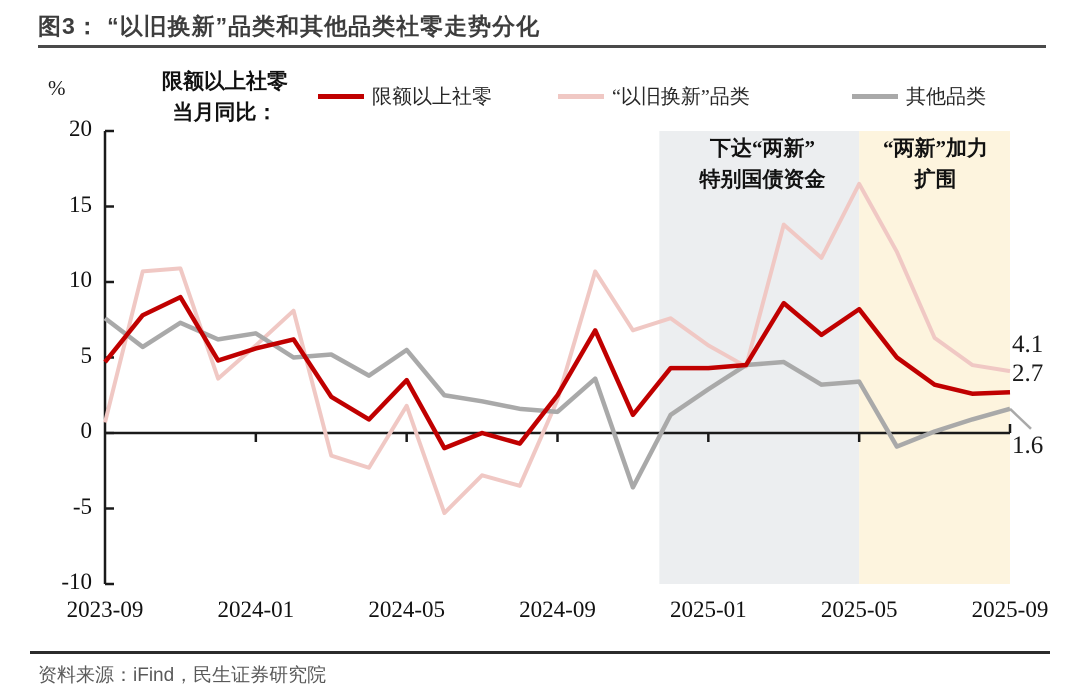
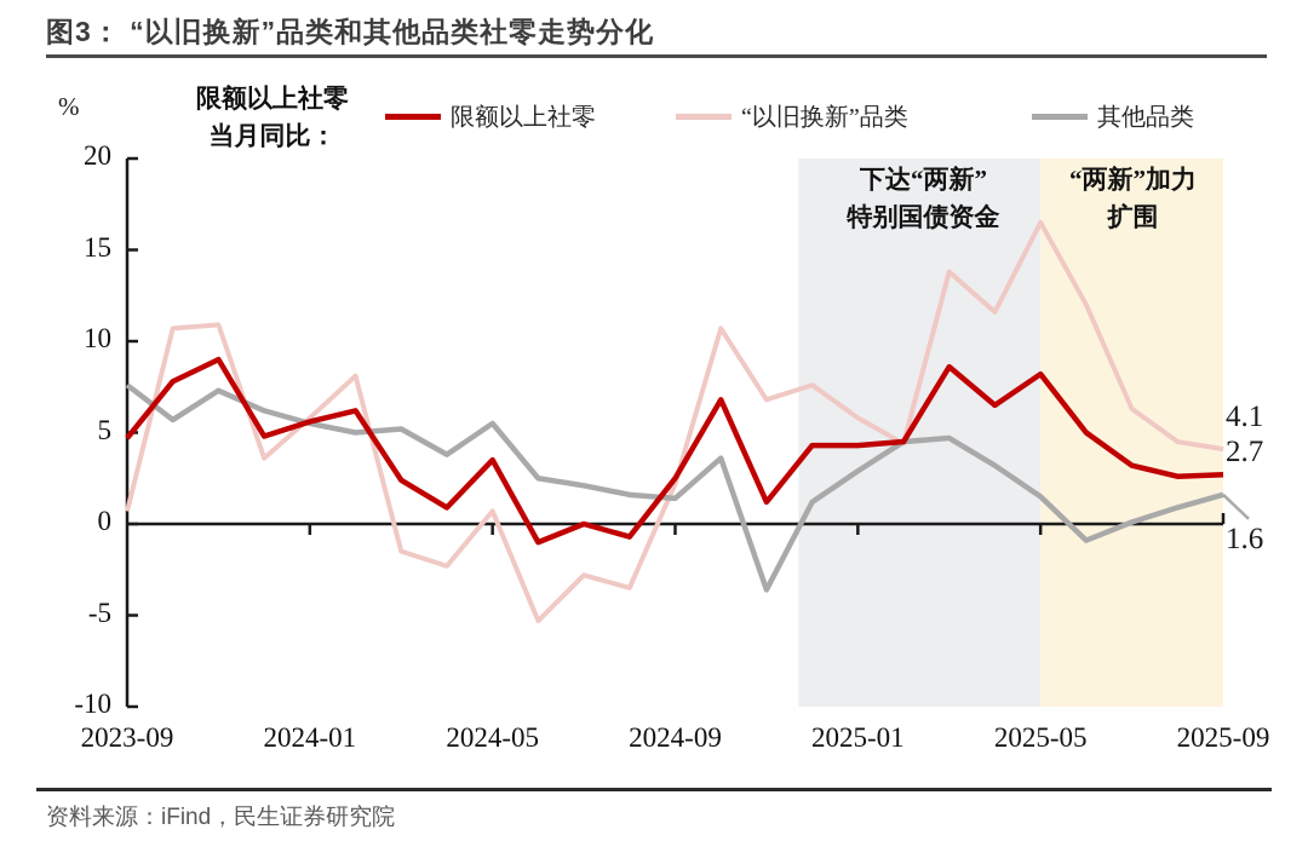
其他品类/2024-01: 6.6 -> 5.5
“以旧换新”品类/2024-05: 1.8 -> 0.7
其他品类/2025-05: 3.4 -> 1.5
